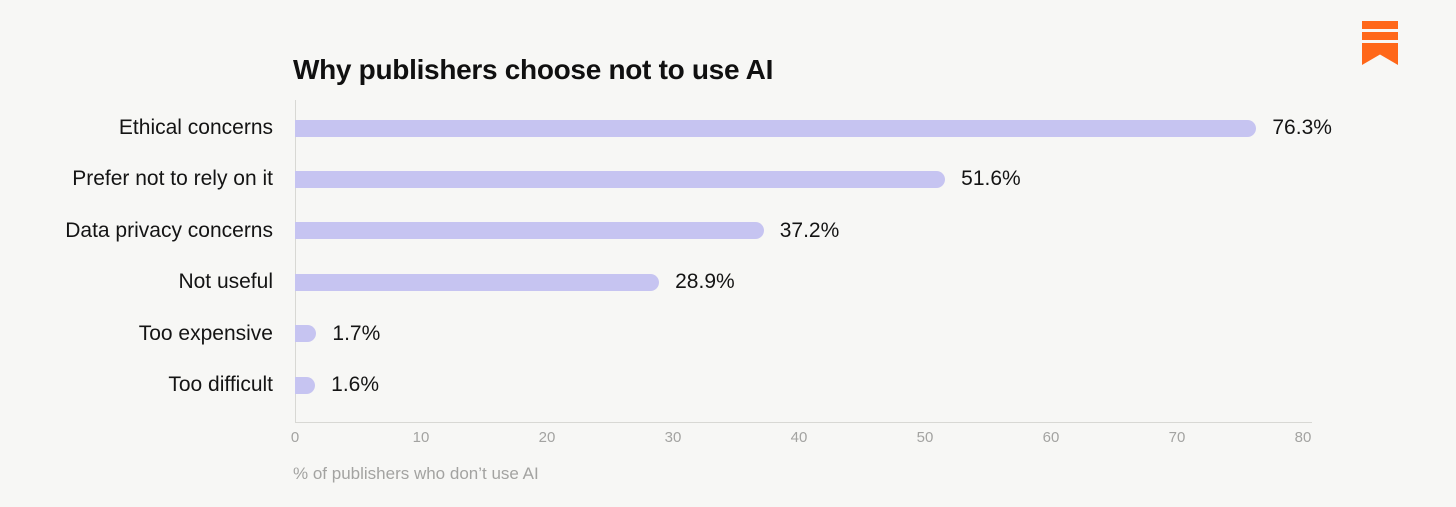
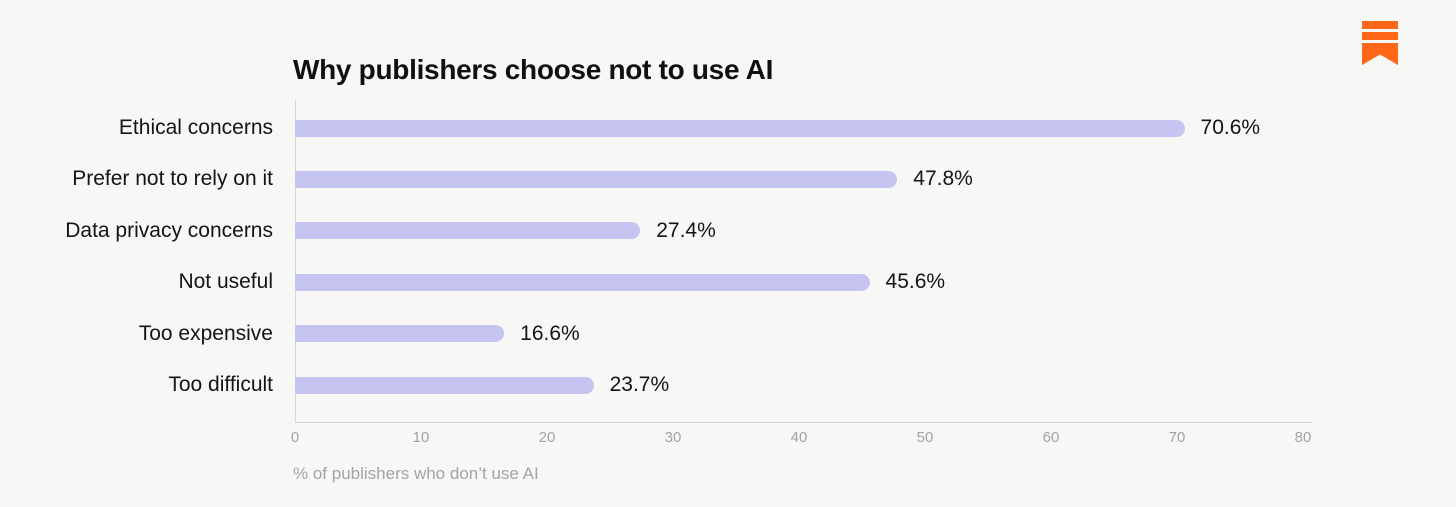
Ethical concerns: 76.3% -> 70.6%
Prefer not to rely on it: 51.6% -> 47.8%
Data privacy concerns: 37.2% -> 27.4%
Not useful: 28.9% -> 45.6%
Too expensive: 1.7% -> 16.6%
Too difficult: 1.6% -> 23.7%
